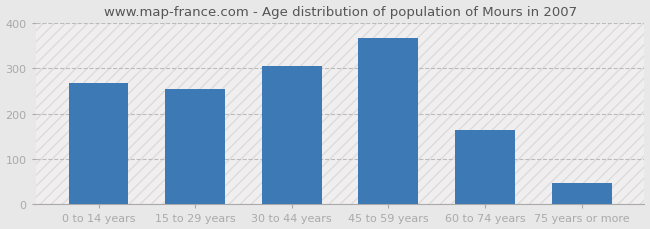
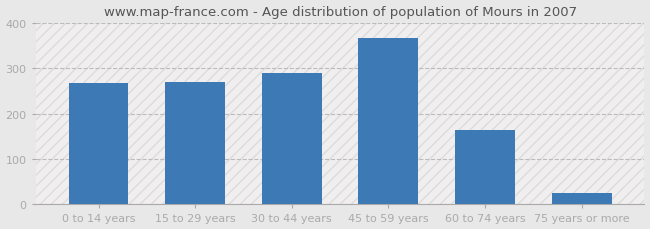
15 to 29 years: 255 -> 270
30 to 44 years: 305 -> 290
75 years or more: 48 -> 25
